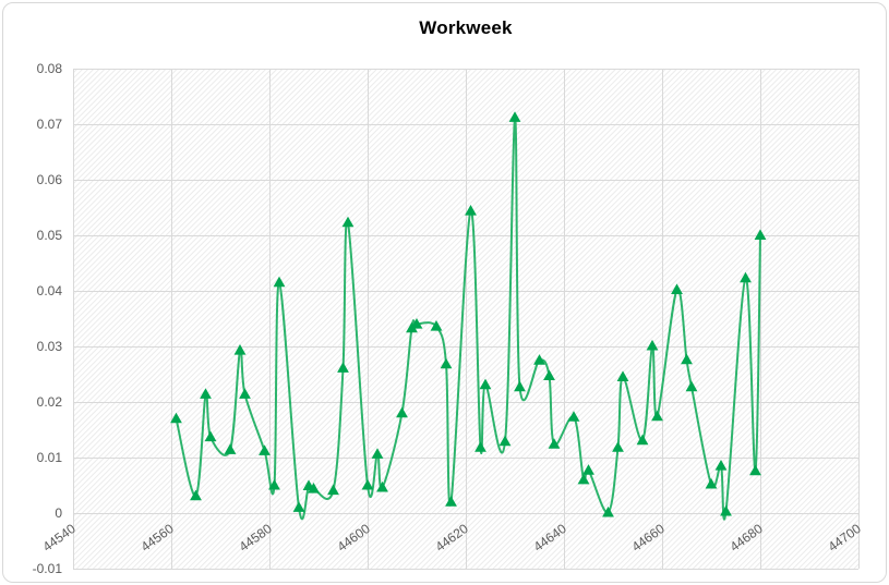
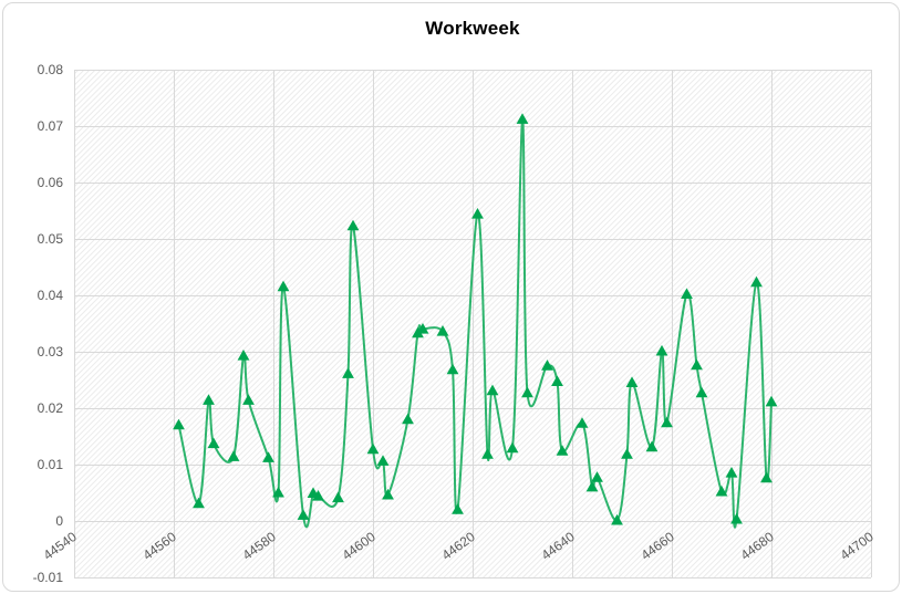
44600: 0.005 -> 0.013
44680: 0.050 -> 0.021
